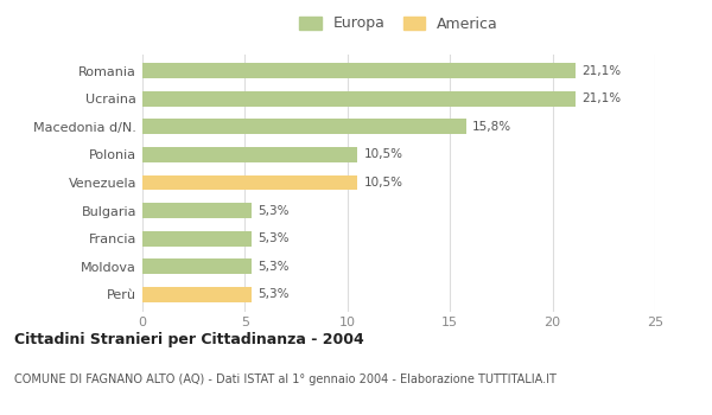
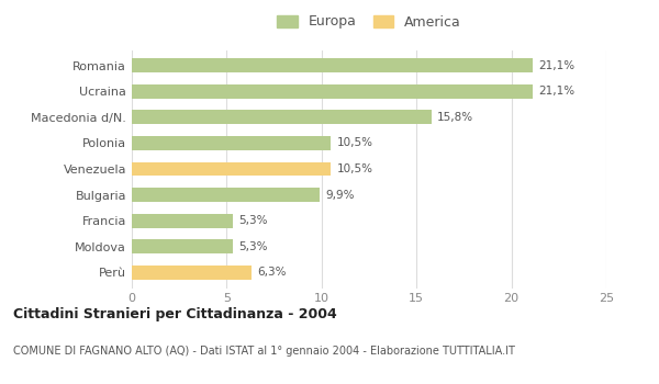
Bulgaria: 5,3% -> 9,9%
Perù: 5,3% -> 6,3%
